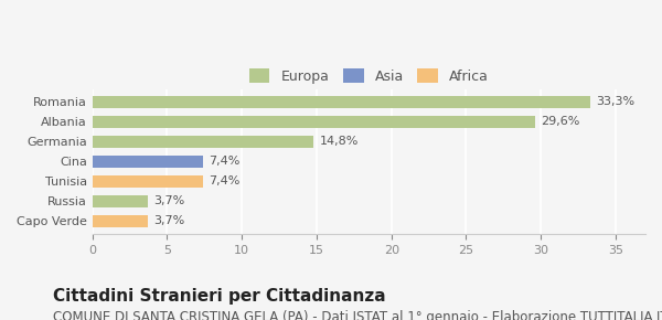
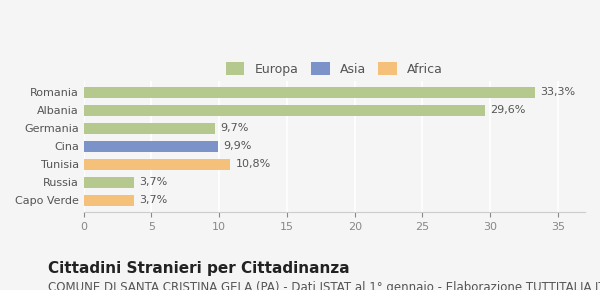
Germania: 14,8% -> 9,7%
Cina: 7,4% -> 9,9%
Tunisia: 7,4% -> 10,8%
